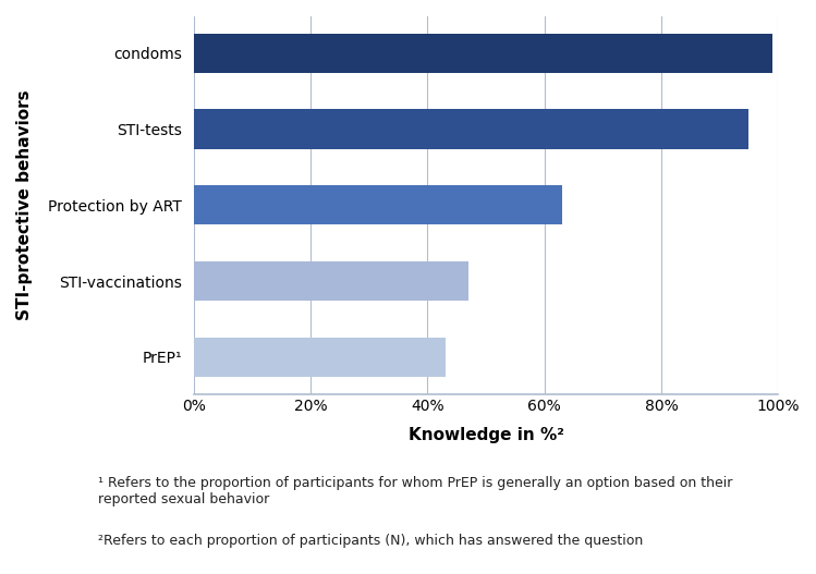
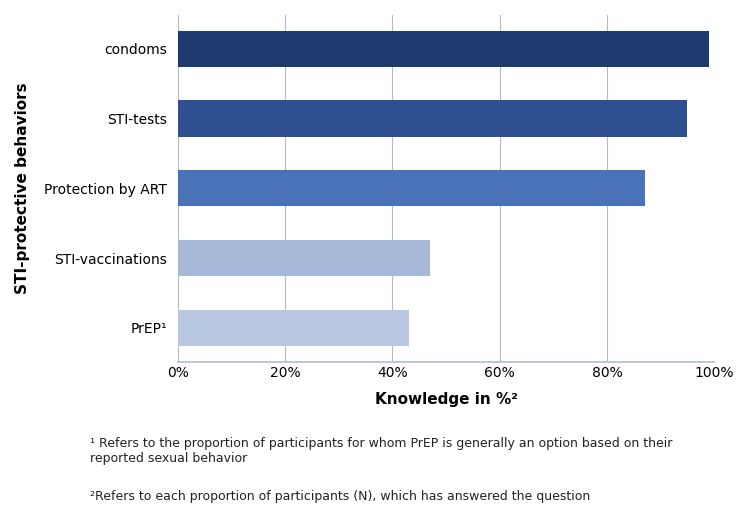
Protection by ART: 63% -> 87%
